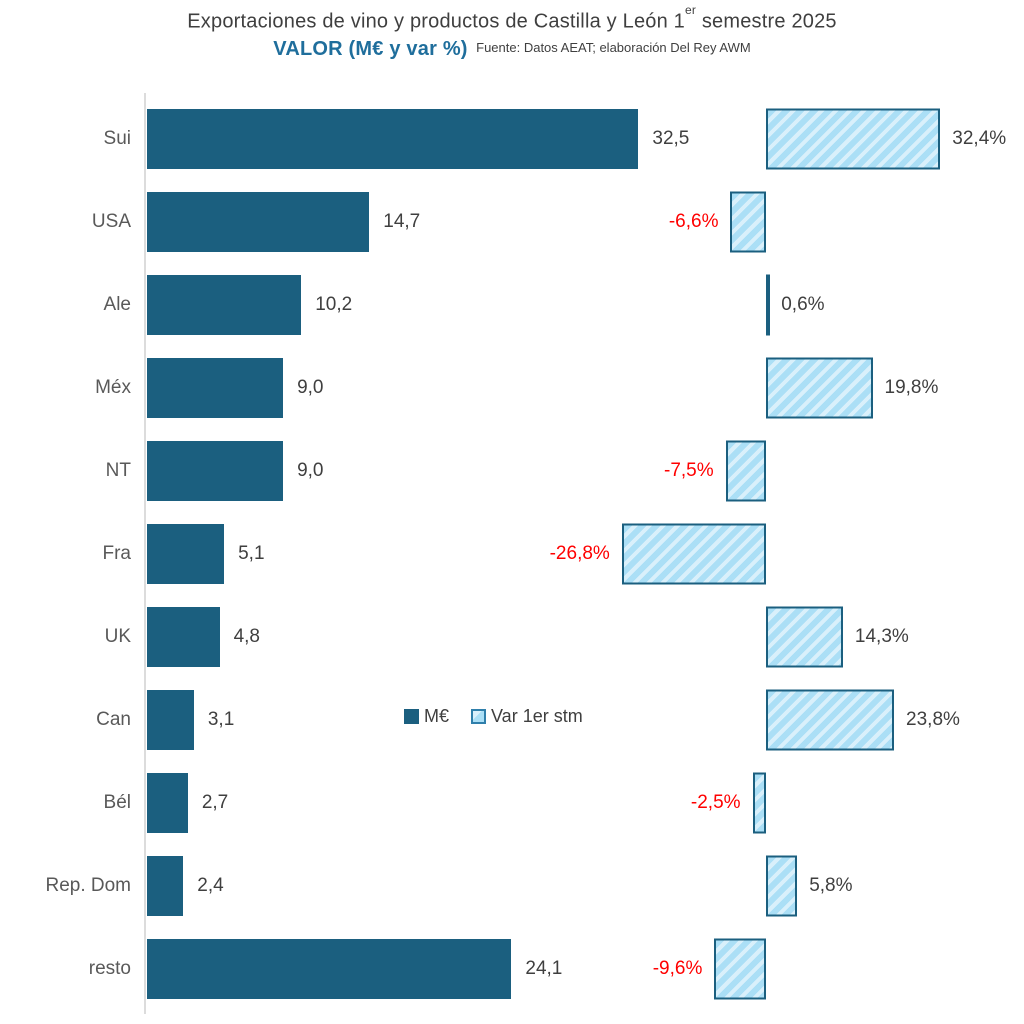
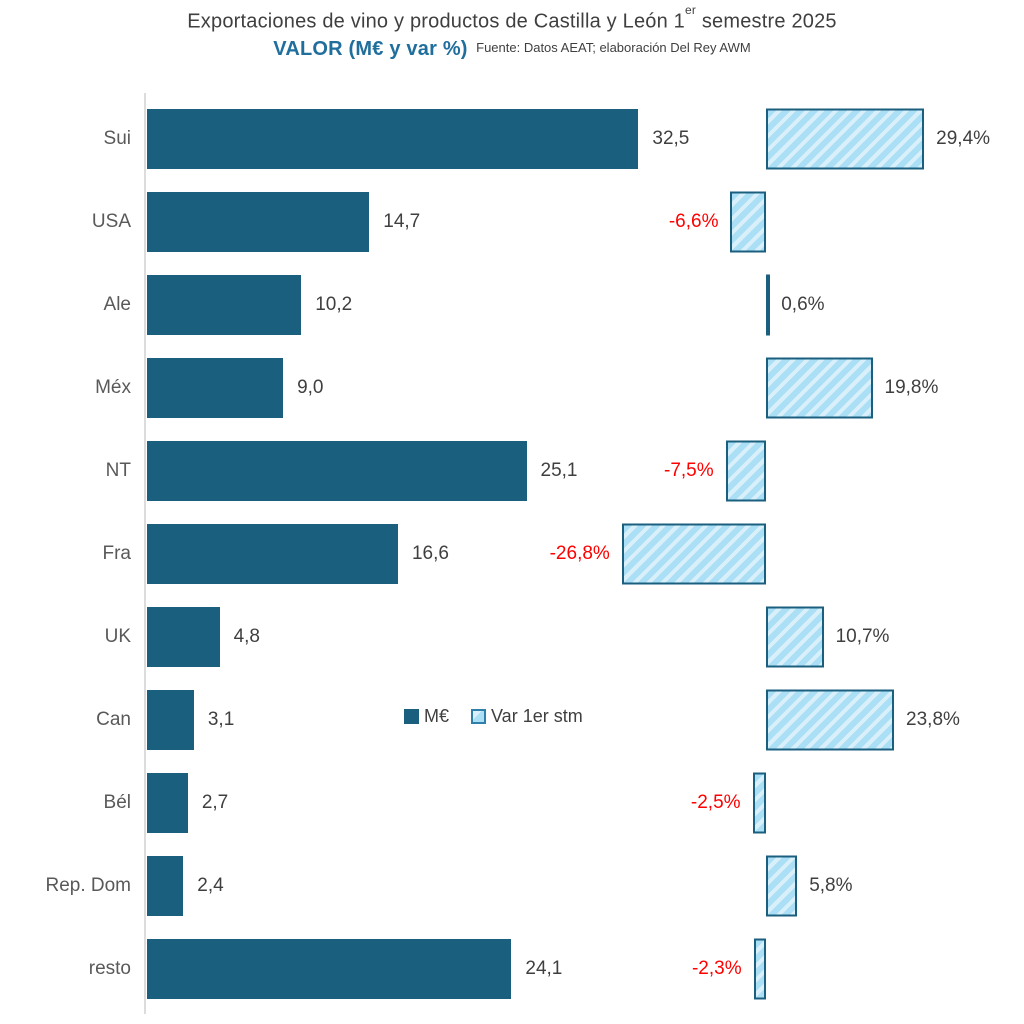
Var 1er stm/Sui: 32,4% -> 29,4%
M€/NT: 9,0 -> 25,1
M€/Fra: 5,1 -> 16,6
Var 1er stm/UK: 14,3% -> 10,7%
Var 1er stm/resto: -9,6% -> -2,3%
